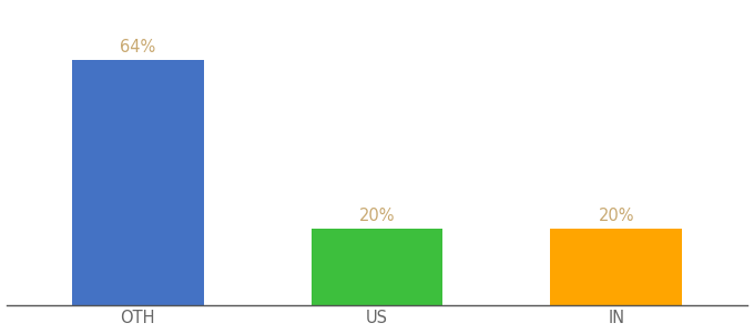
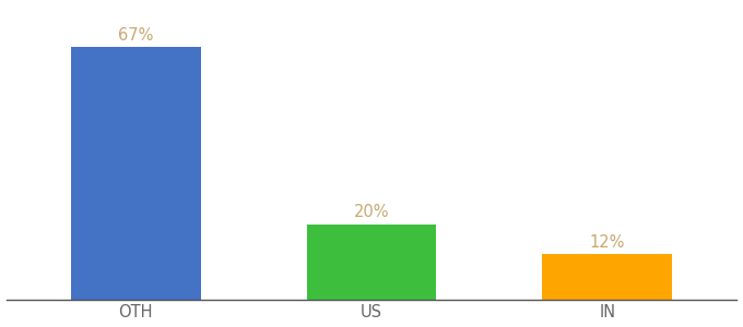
OTH: 64% -> 67%
IN: 20% -> 12%
